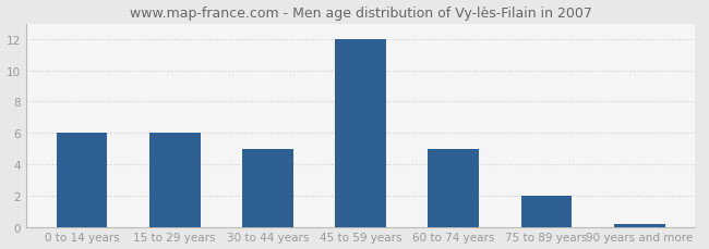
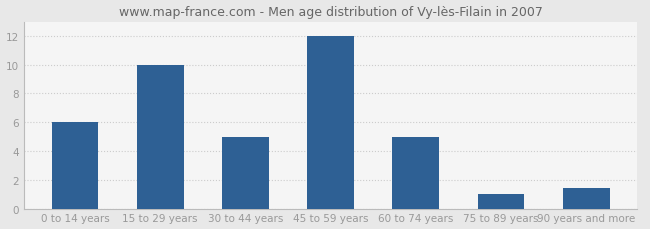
15 to 29 years: 6.0 -> 10.0
75 to 89 years: 2.0 -> 1.0
90 years and more: 0.1 -> 1.4
